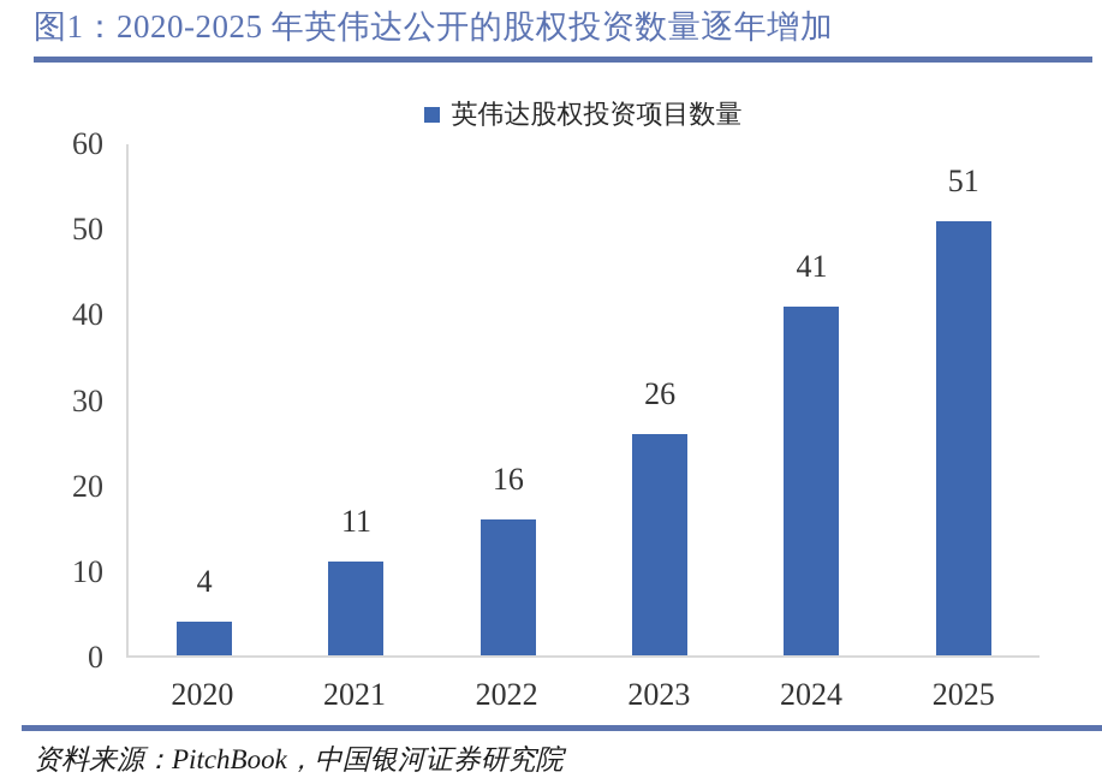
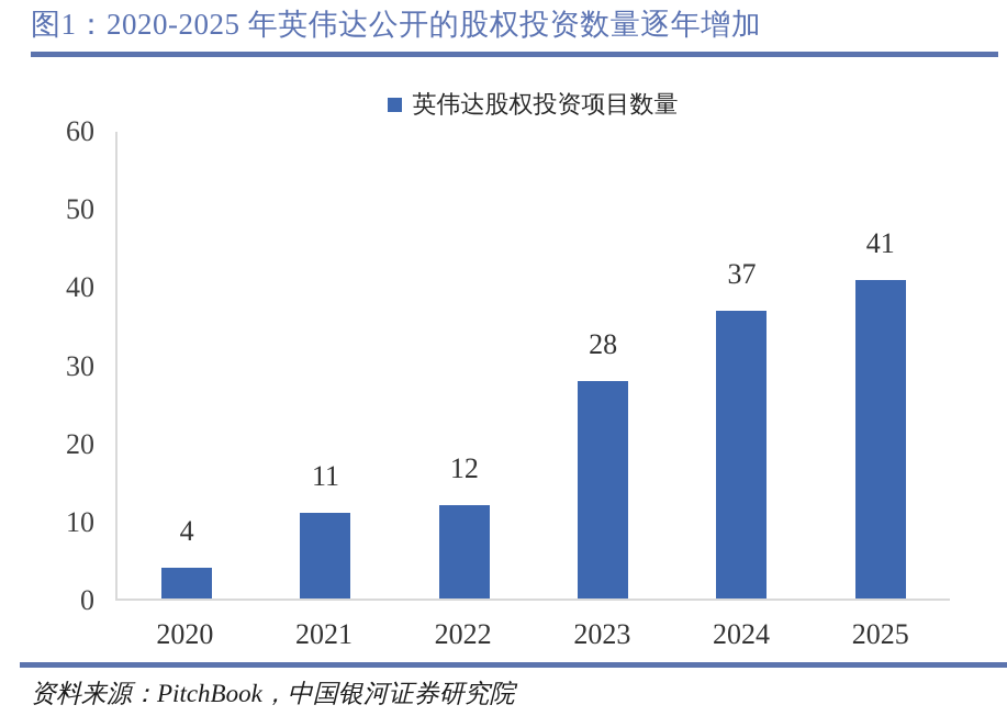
2022: 16 -> 12
2023: 26 -> 28
2024: 41 -> 37
2025: 51 -> 41
